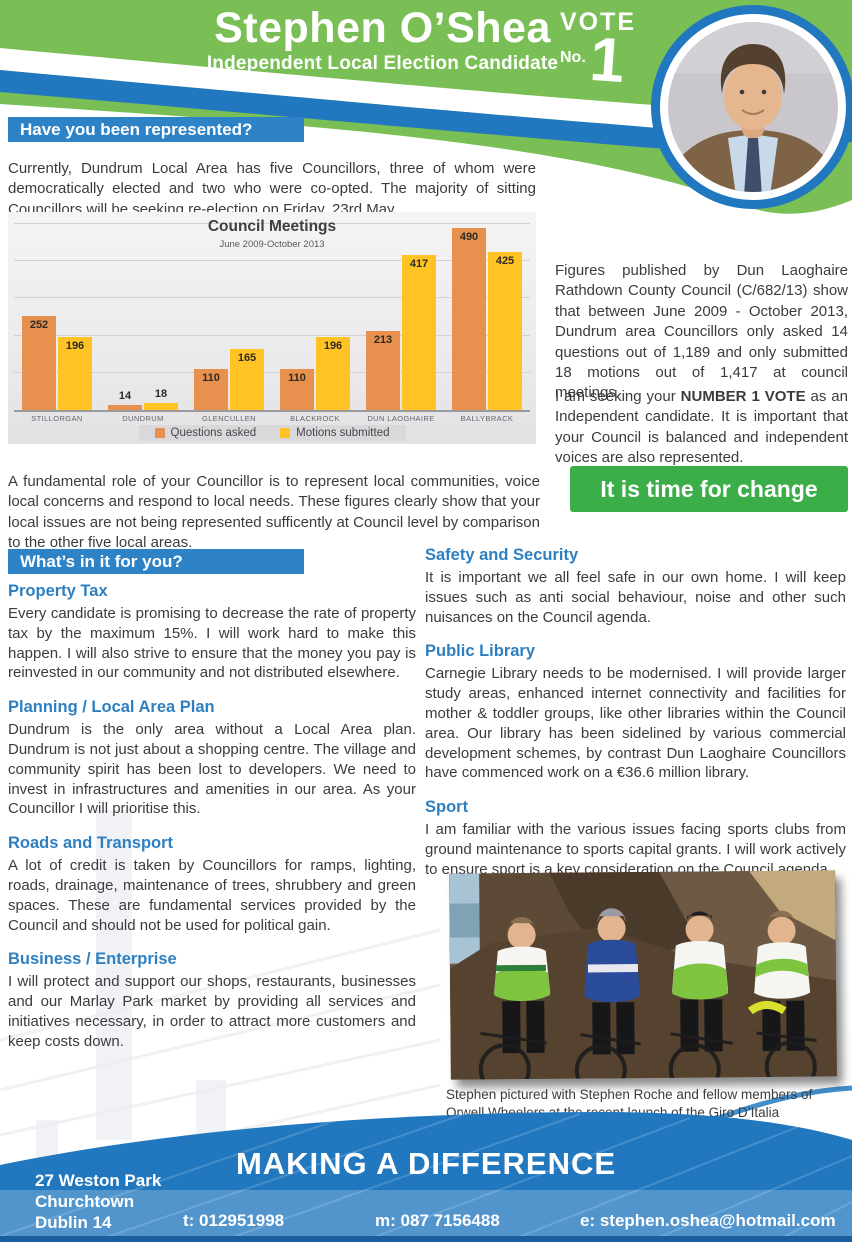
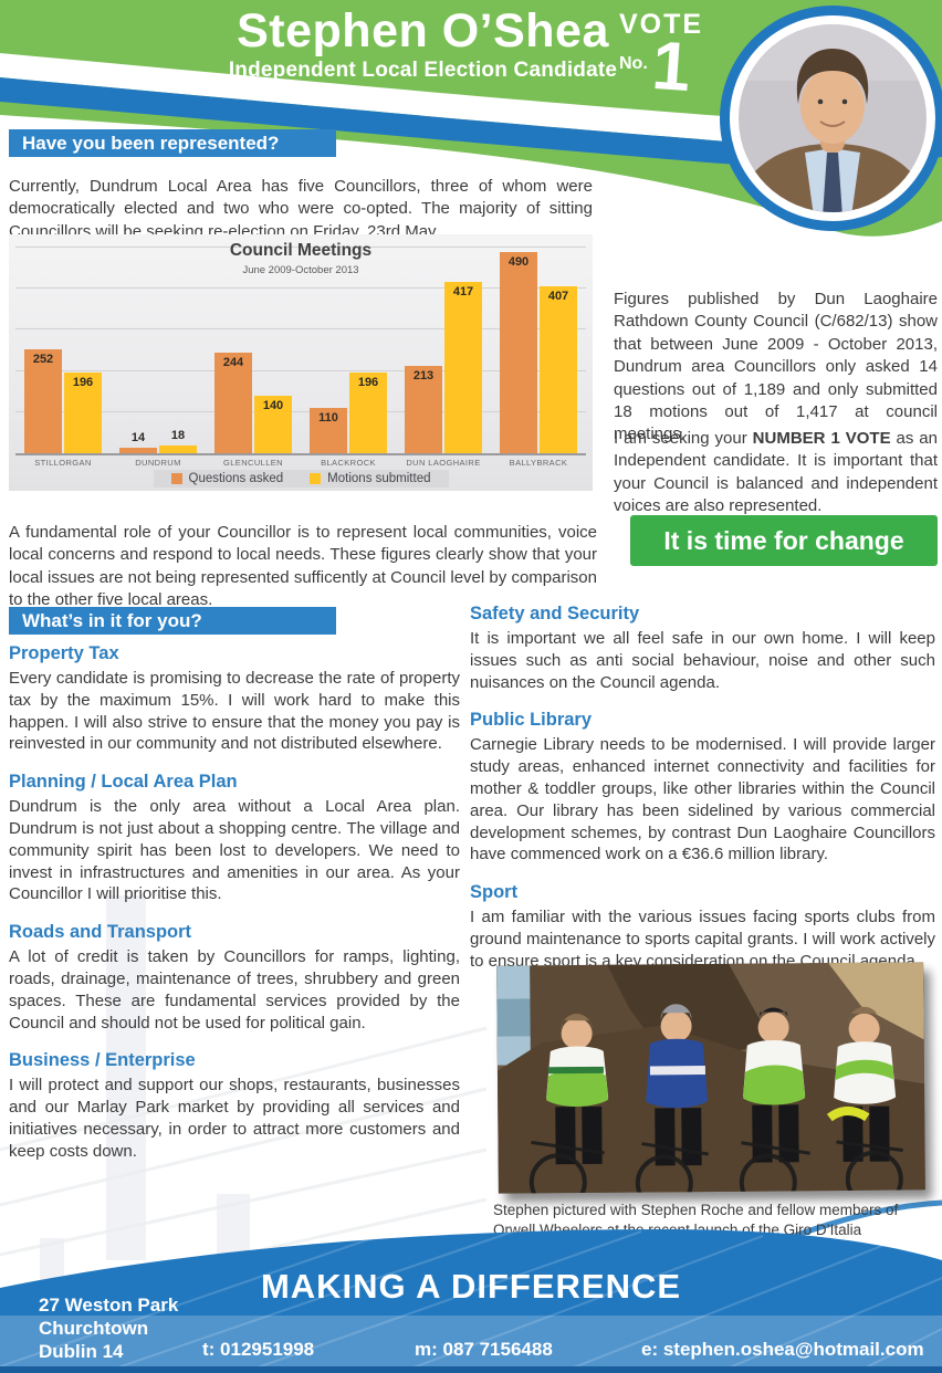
Questions asked/GLENCULLEN: 110 -> 244
Motions submitted/GLENCULLEN: 165 -> 140
Motions submitted/BALLYBRACK: 425 -> 407
